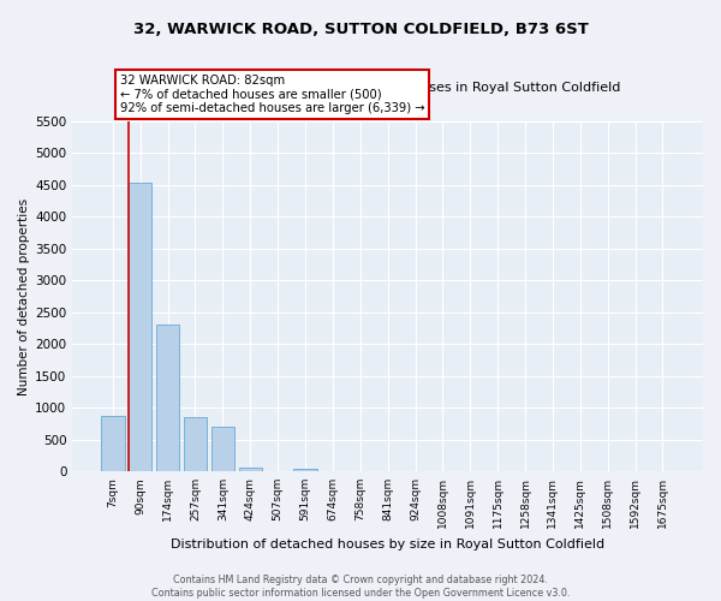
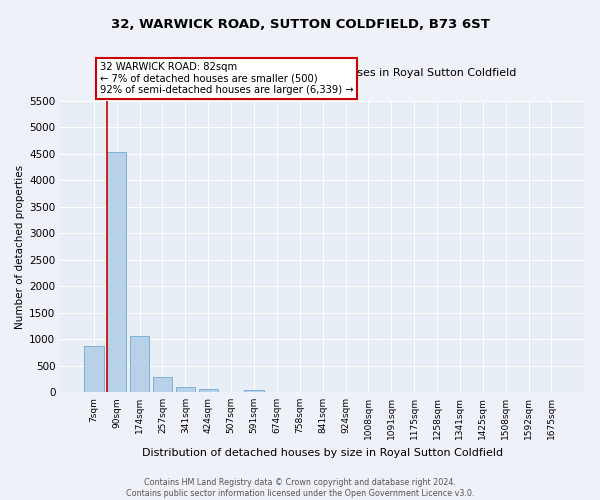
174sqm: 2300 -> 1060
257sqm: 860 -> 300
341sqm: 700 -> 100
